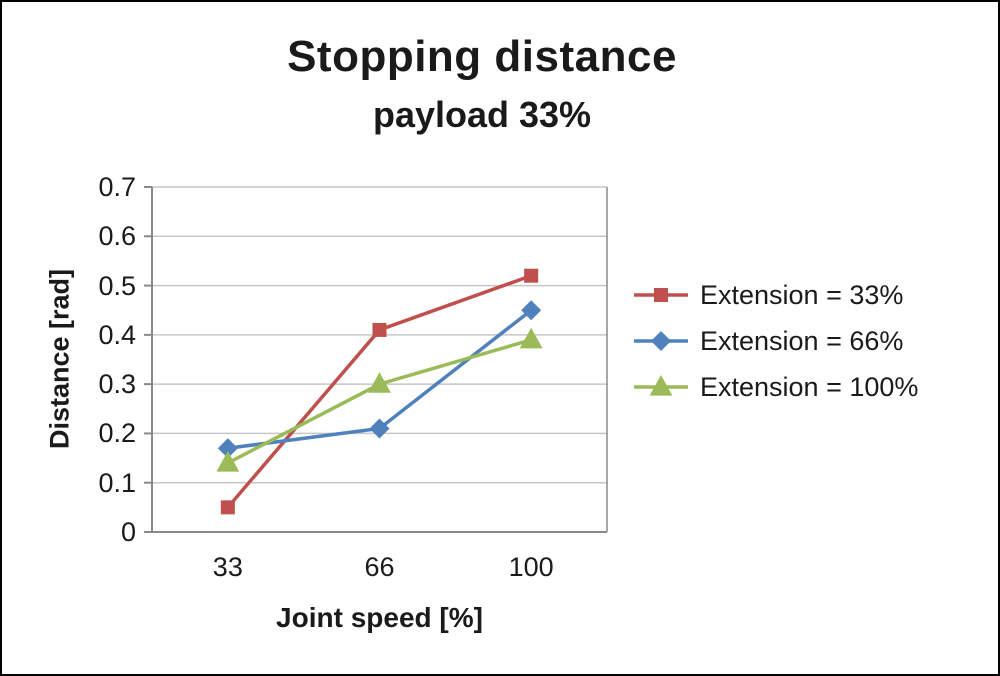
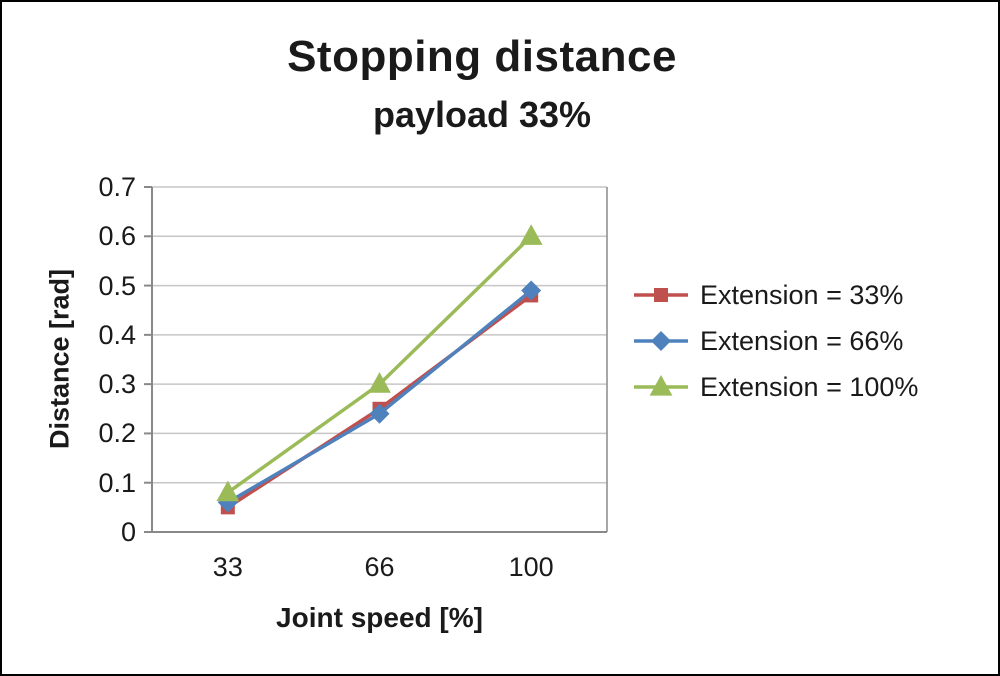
Extension = 66%/33: 0.17 -> 0.06
Extension = 100%/33: 0.14 -> 0.08
Extension = 33%/66: 0.41 -> 0.25
Extension = 66%/66: 0.21 -> 0.24
Extension = 33%/100: 0.52 -> 0.48
Extension = 66%/100: 0.45 -> 0.49
Extension = 100%/100: 0.39 -> 0.60
